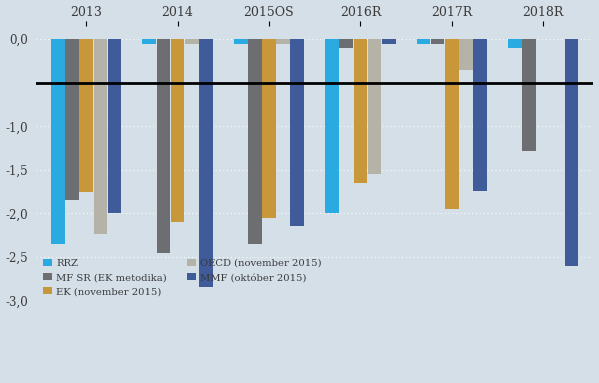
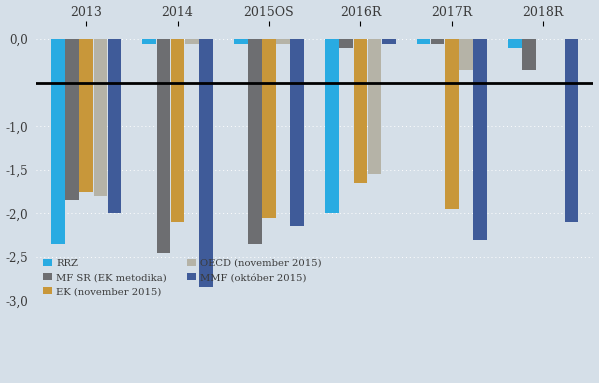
OECD (november 2015)/2013: -2,24 -> -1,80
MMF (október 2015)/2017R: -1,74 -> -2,30
MF SR (EK metodika)/2018R: -1,28 -> -0,35
MMF (október 2015)/2018R: -2,60 -> -2,10
